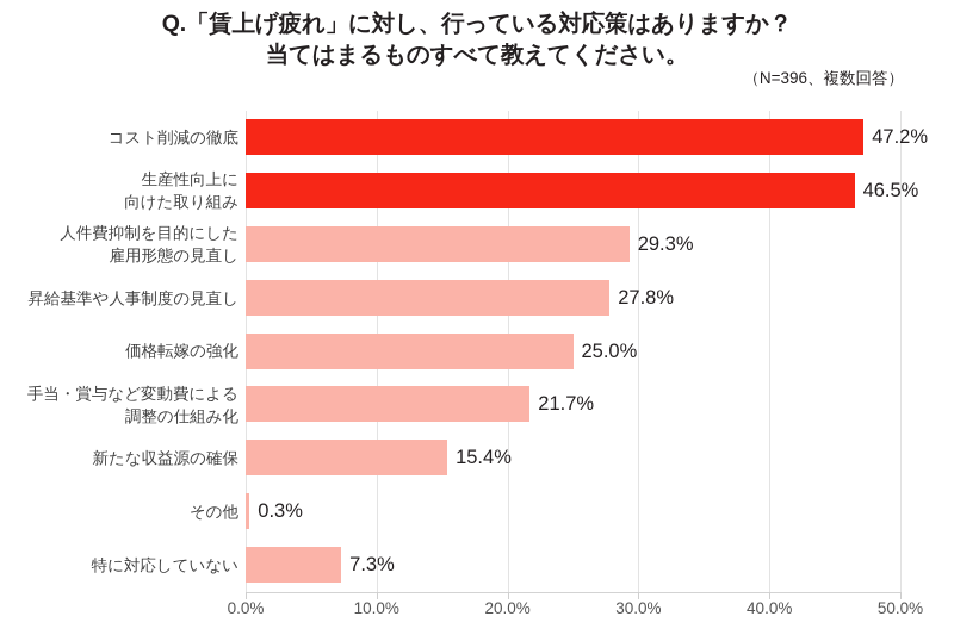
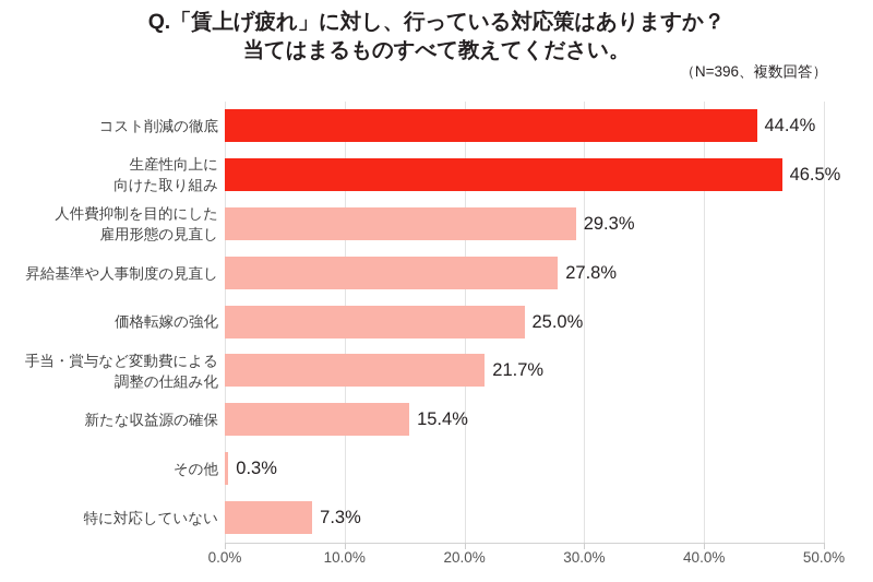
コスト削減の徹底: 47.2% -> 44.4%
